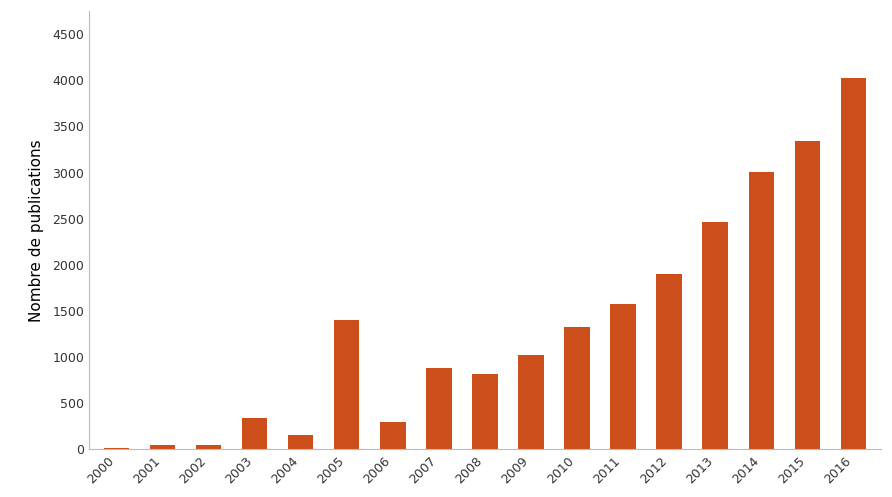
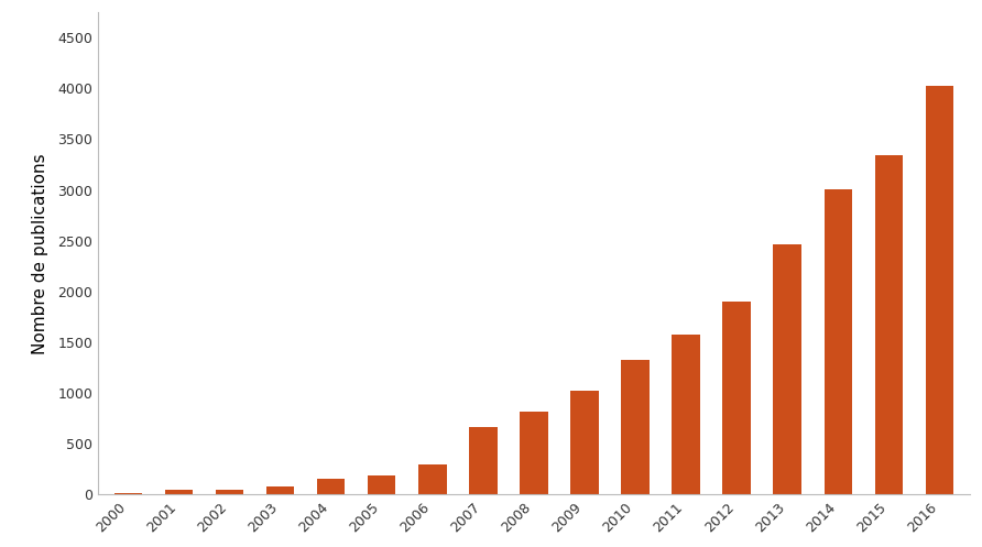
2003: 340 -> 80
2005: 1400 -> 190
2007: 880 -> 660
